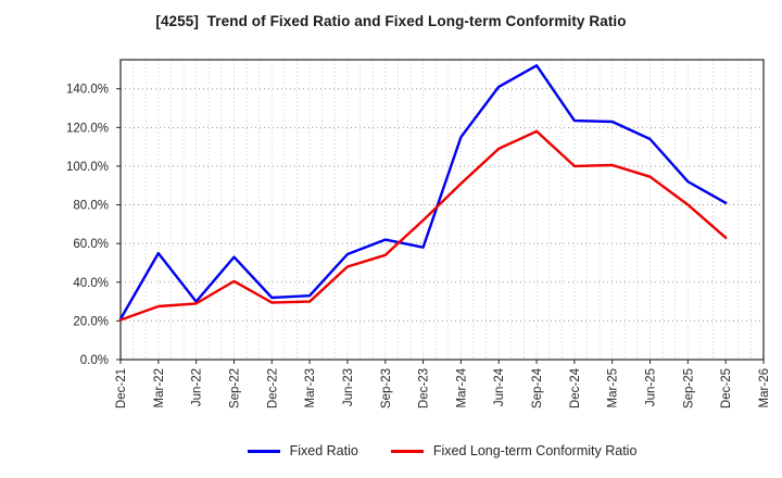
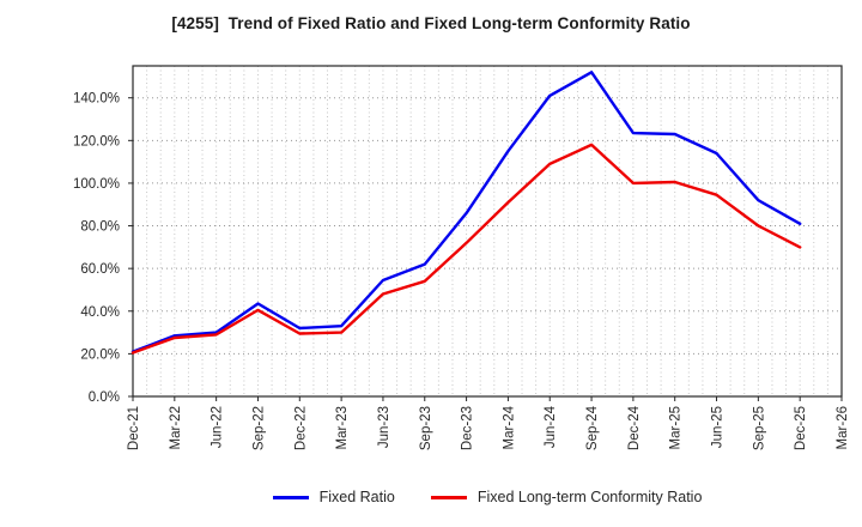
Fixed Ratio/Mar-22: 55% -> 28%
Fixed Ratio/Sep-22: 53% -> 44%
Fixed Ratio/Dec-23: 58% -> 86%
Fixed Long-term Conformity Ratio/Dec-25: 63% -> 70%
